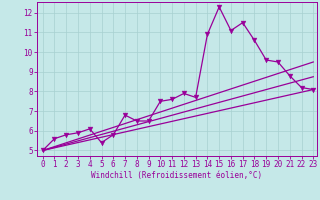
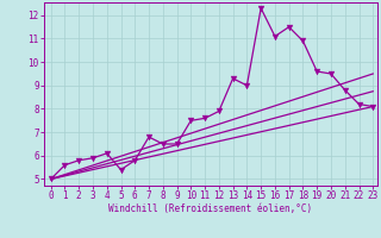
13: 7.7 -> 9.3
14: 10.9 -> 9.0
18: 10.6 -> 10.9
